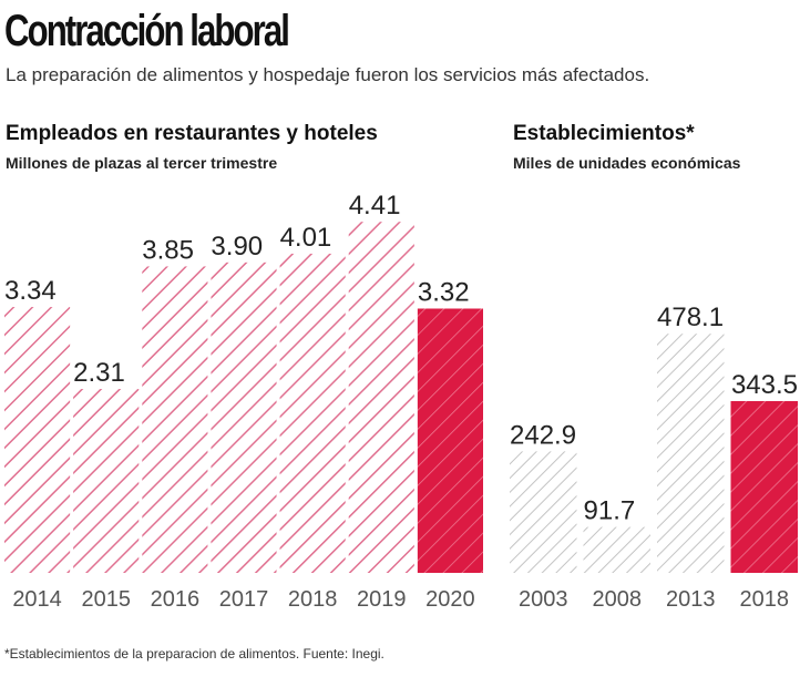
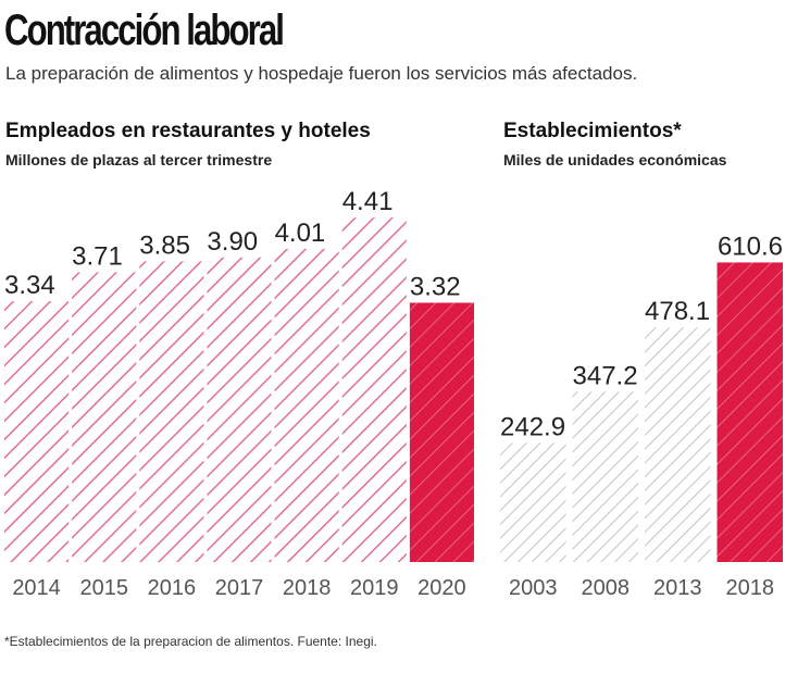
Empleados en restaurantes y hoteles/2015: 2.31 -> 3.71
Establecimientos*/2008: 91.7 -> 347.2
Establecimientos*/2018: 343.5 -> 610.6
